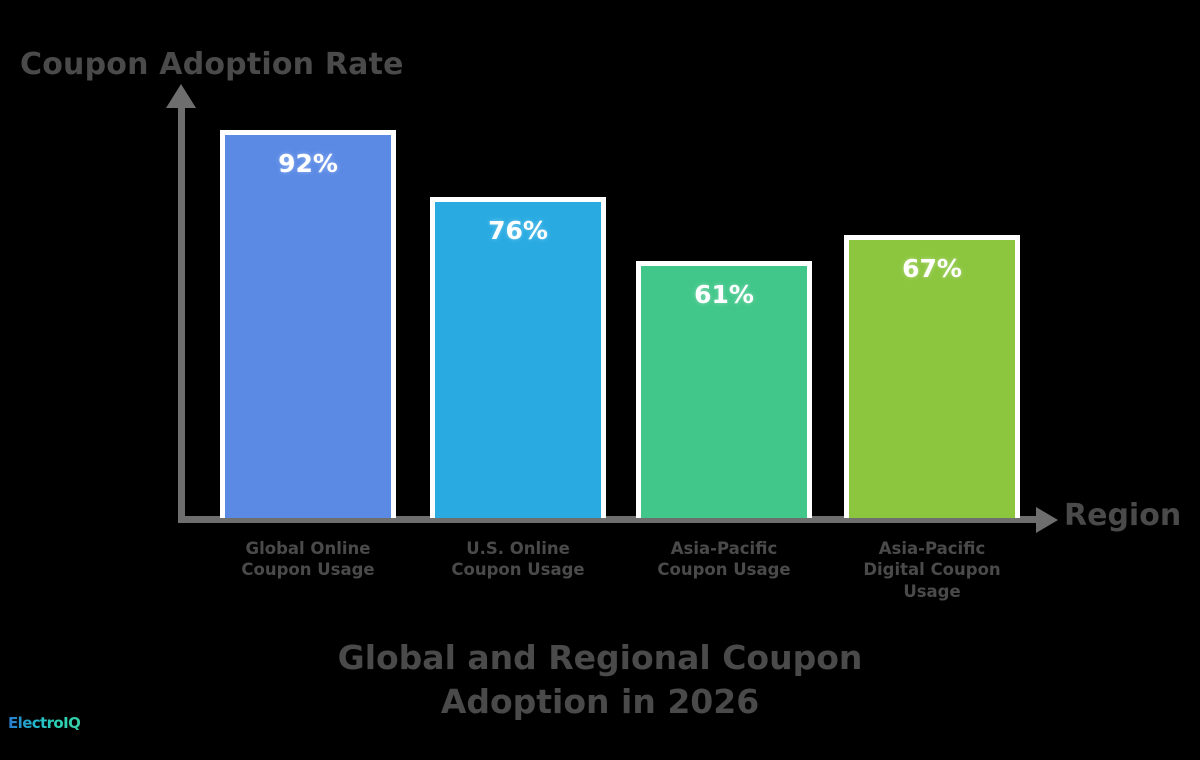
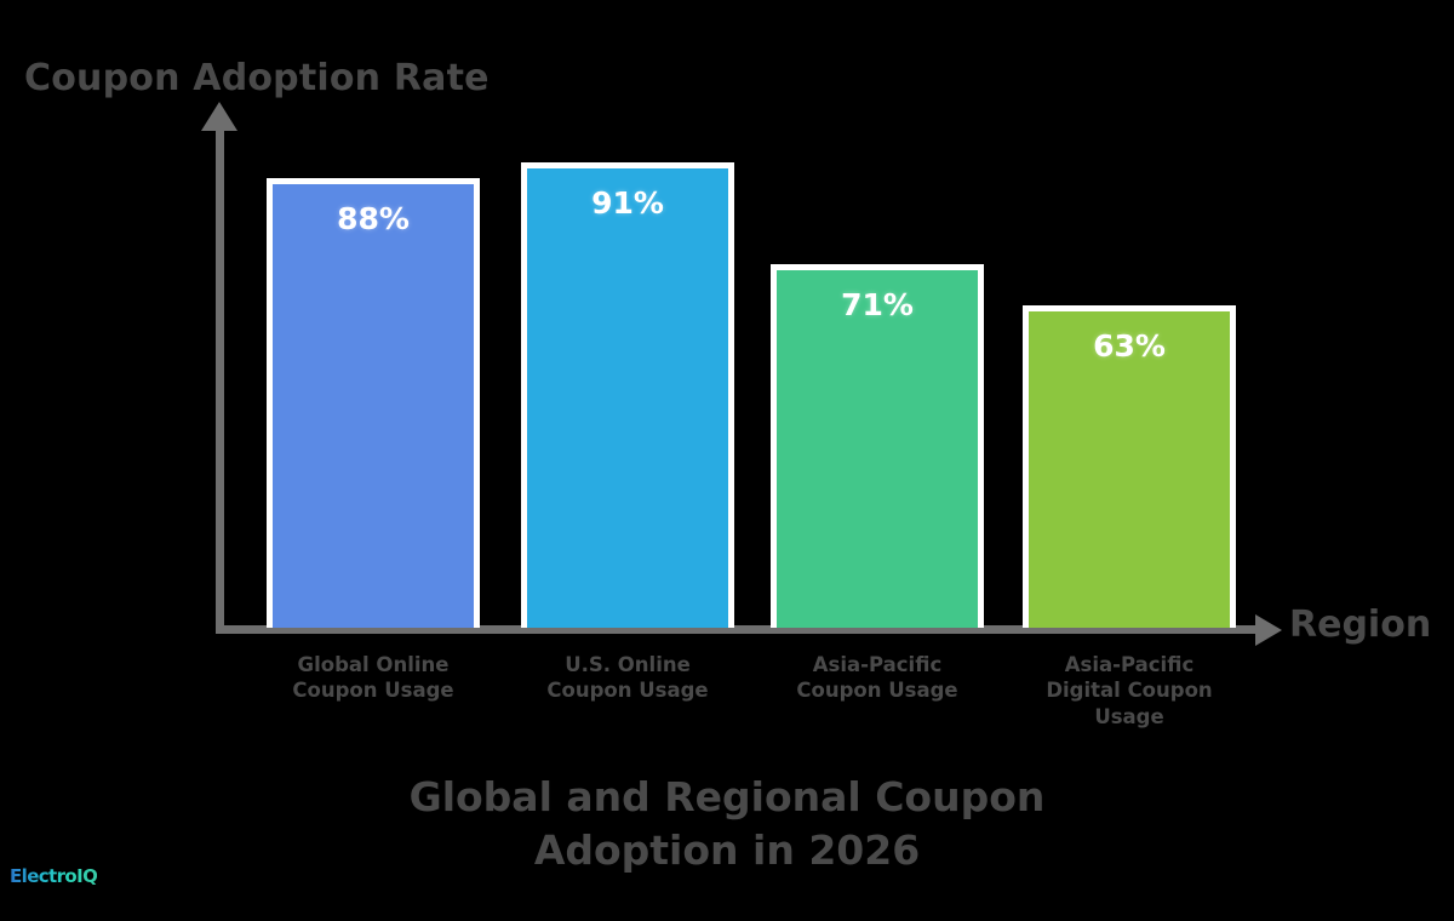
Global Online Coupon Usage: 92% -> 88%
U.S. Online Coupon Usage: 76% -> 91%
Asia-Pacific Coupon Usage: 61% -> 71%
Asia-Pacific Digital Coupon Usage: 67% -> 63%
